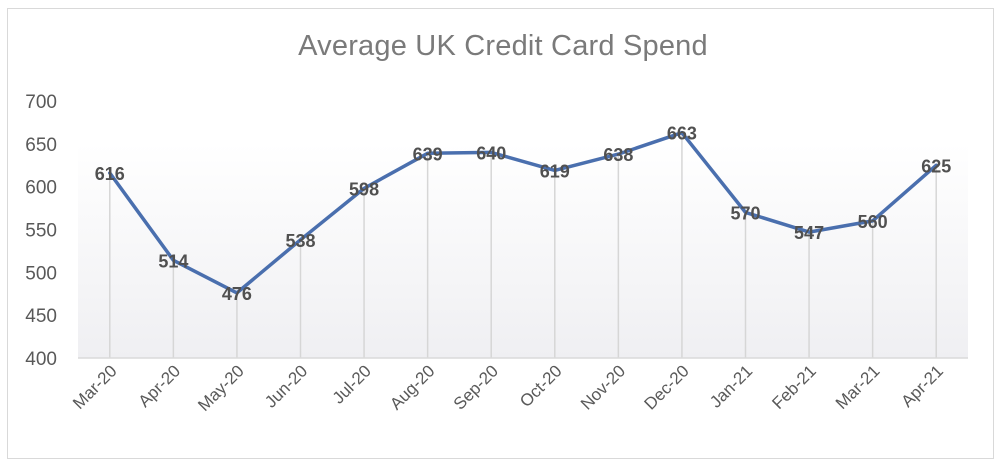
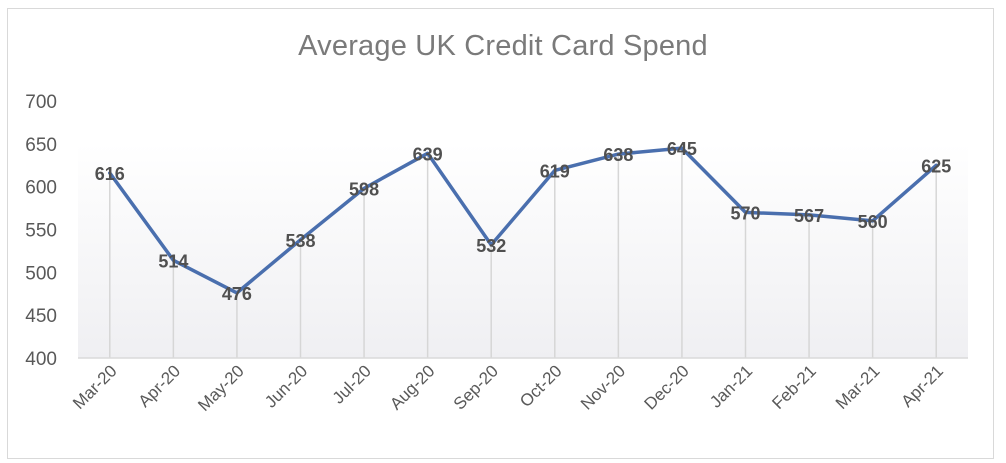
Sep-20: 640 -> 532
Dec-20: 663 -> 645
Feb-21: 547 -> 567
